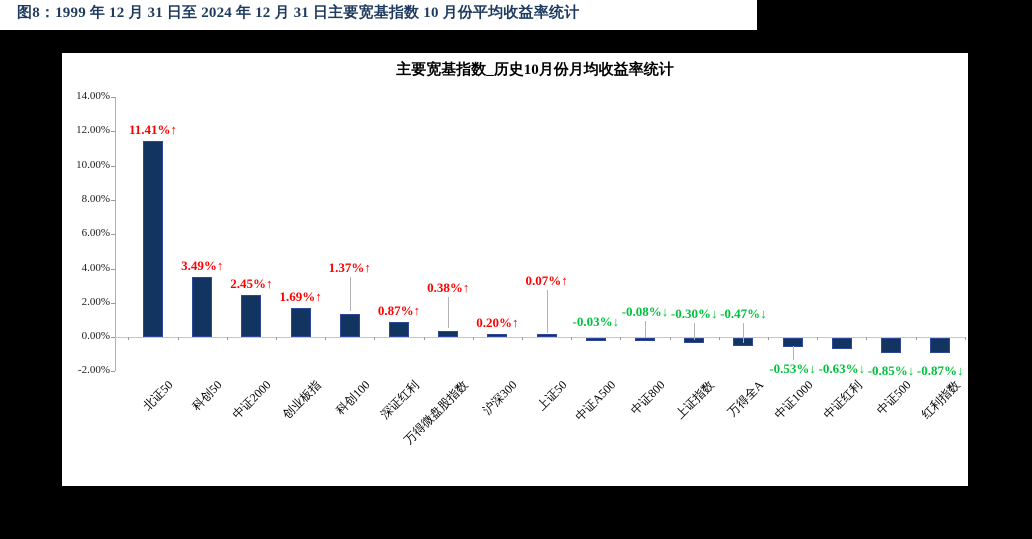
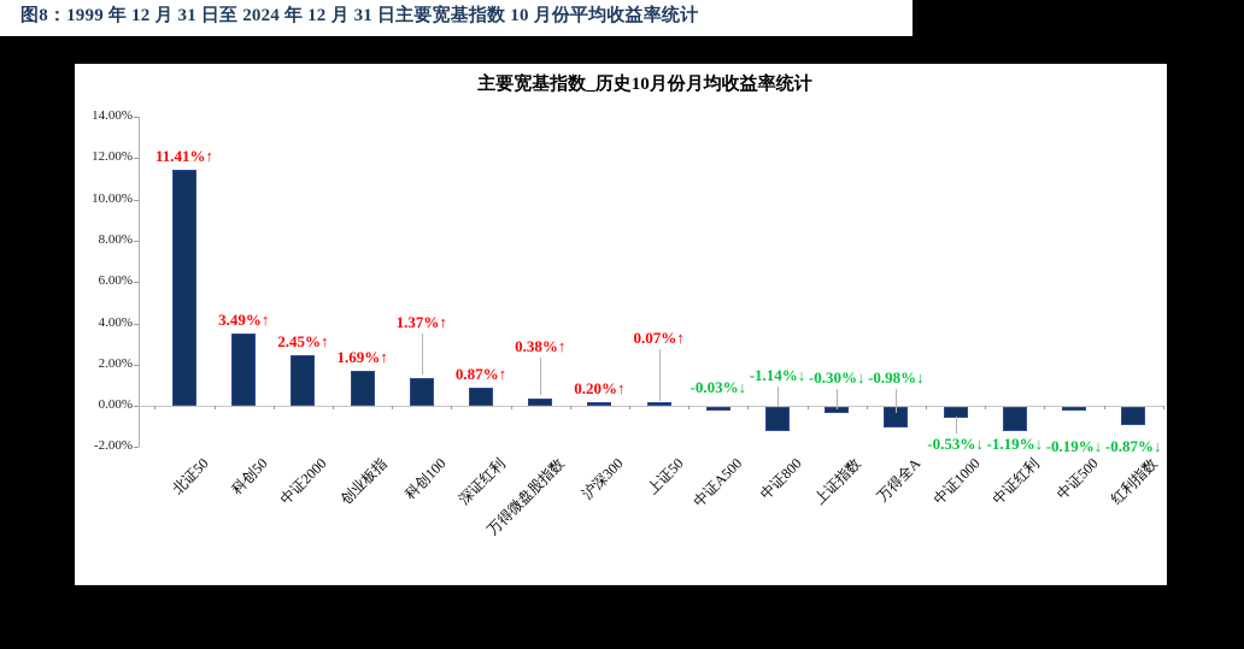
中证800: -0.08 -> -1.14
万得全A: -0.47 -> -0.98
中证红利: -0.63 -> -1.19
中证500: -0.85 -> -0.19
